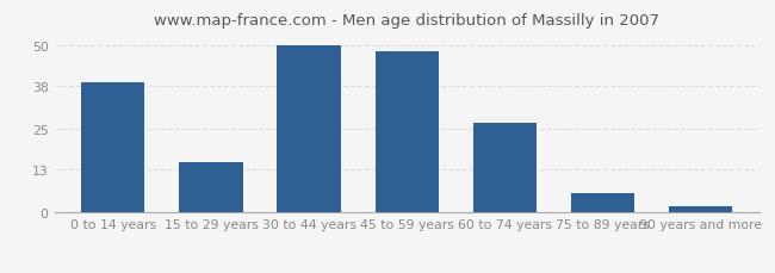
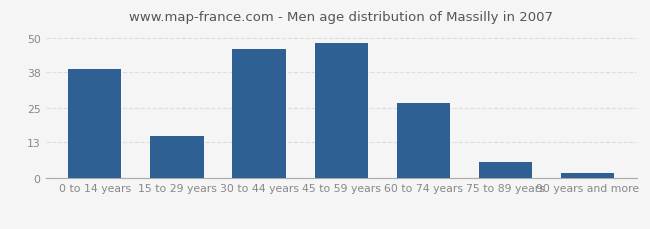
30 to 44 years: 50 -> 46
